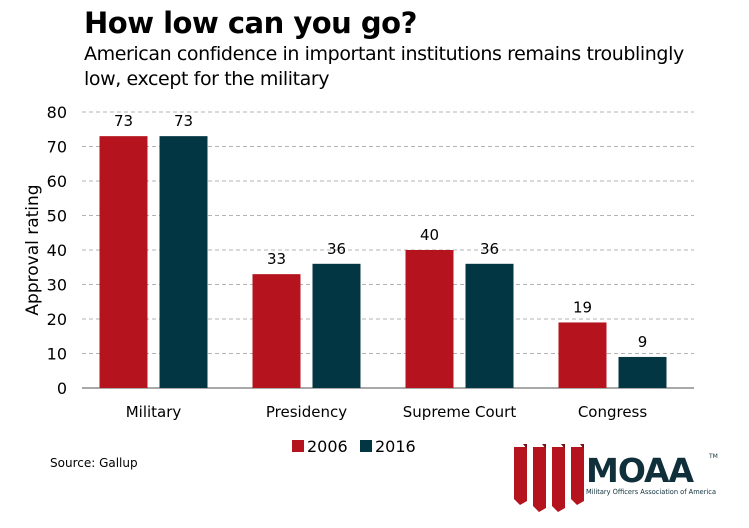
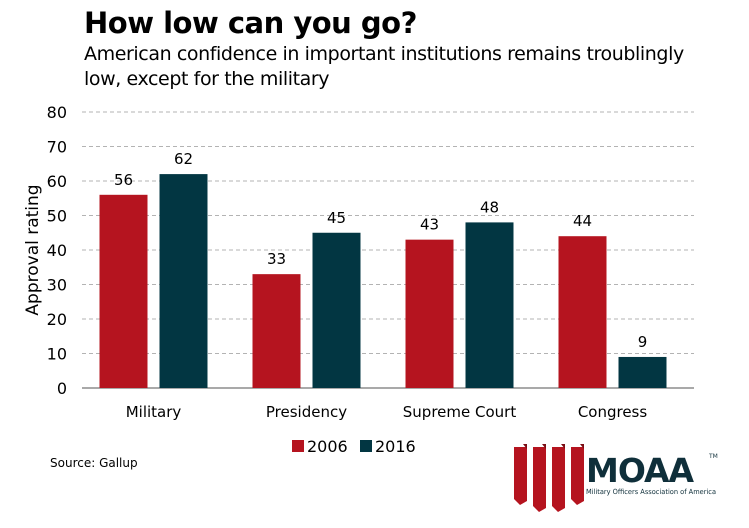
2006/Military: 73 -> 56
2016/Military: 73 -> 62
2016/Presidency: 36 -> 45
2006/Supreme Court: 40 -> 43
2016/Supreme Court: 36 -> 48
2006/Congress: 19 -> 44
